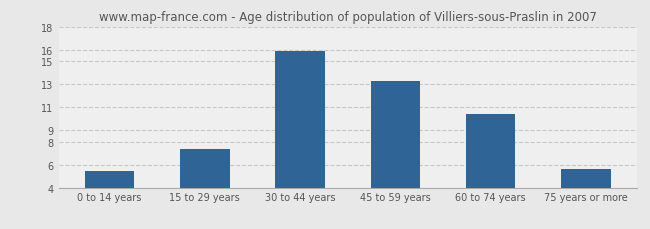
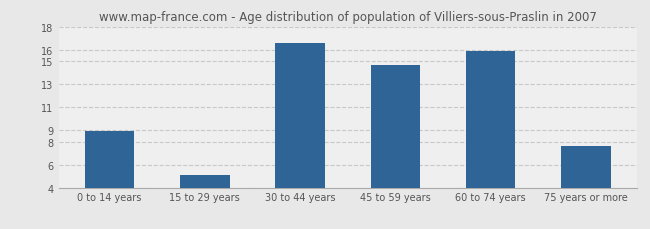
0 to 14 years: 5.4 -> 8.9
15 to 29 years: 7.4 -> 5.1
30 to 44 years: 15.9 -> 16.6
45 to 59 years: 13.3 -> 14.7
60 to 74 years: 10.4 -> 15.9
75 years or more: 5.6 -> 7.6
